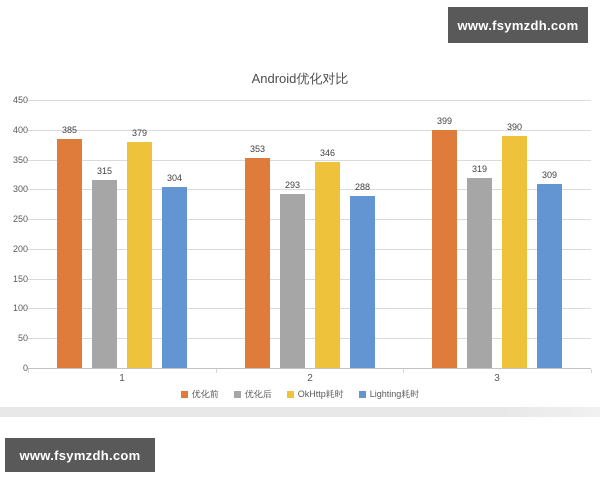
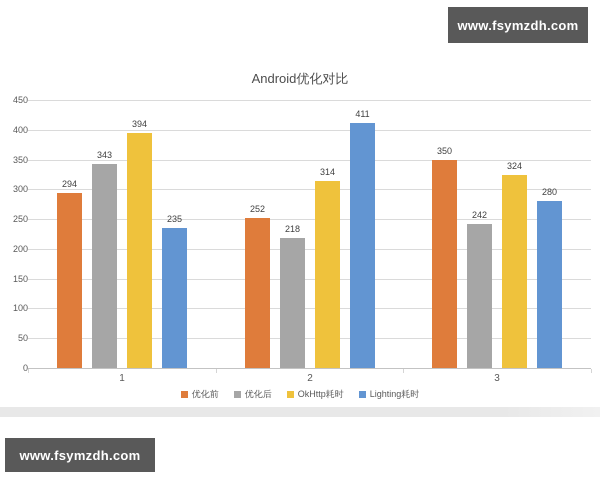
优化前/1: 385 -> 294
优化后/1: 315 -> 343
OkHttp耗时/1: 379 -> 394
Lighting耗时/1: 304 -> 235
优化前/2: 353 -> 252
优化后/2: 293 -> 218
OkHttp耗时/2: 346 -> 314
Lighting耗时/2: 288 -> 411
优化前/3: 399 -> 350
优化后/3: 319 -> 242
OkHttp耗时/3: 390 -> 324
Lighting耗时/3: 309 -> 280
